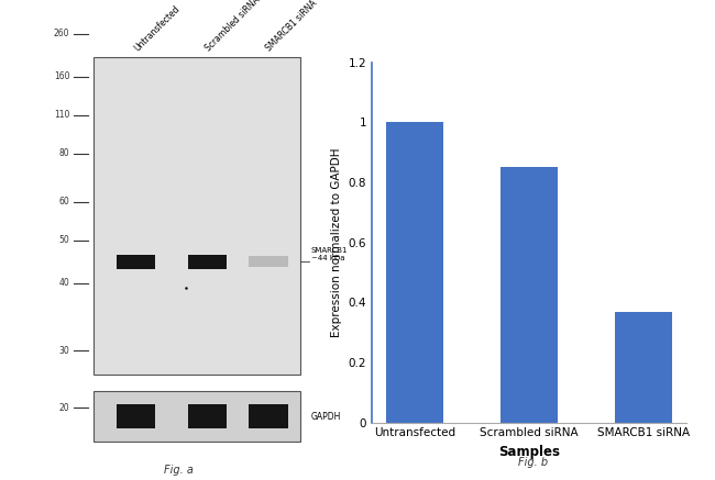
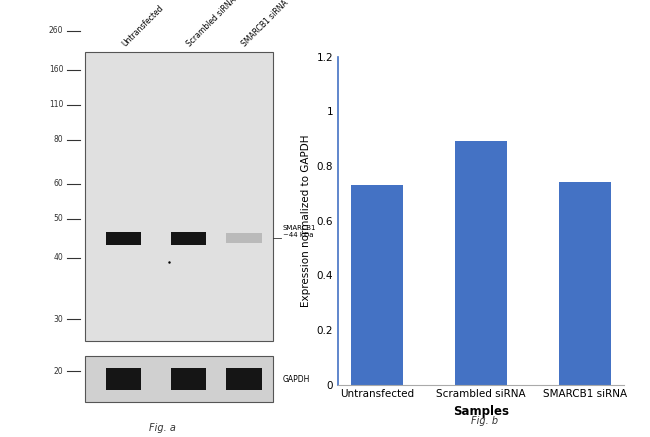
Untransfected: 1.00 -> 0.73
Scrambled siRNA: 0.85 -> 0.89
SMARCB1 siRNA: 0.37 -> 0.74
